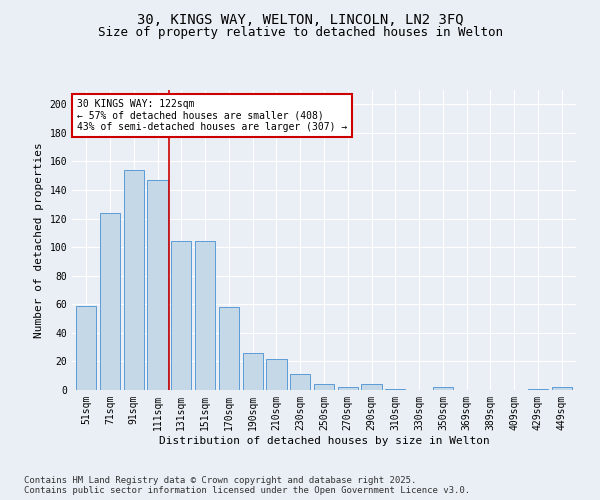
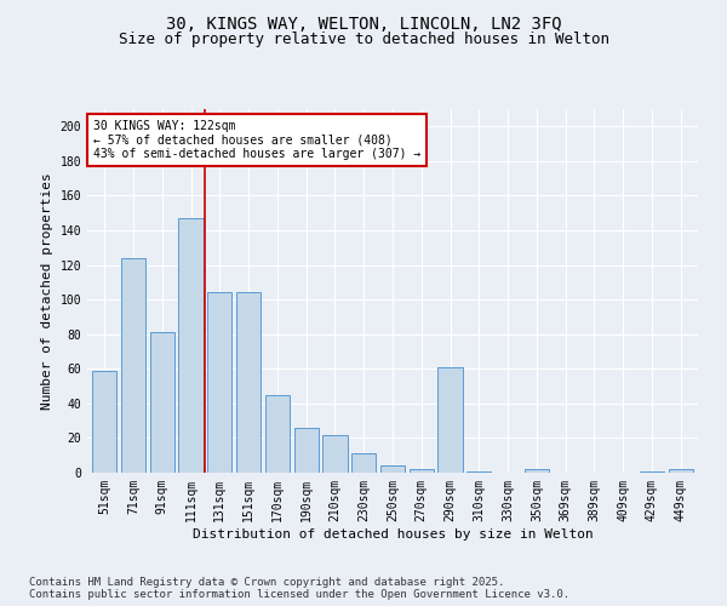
91sqm: 154 -> 81
170sqm: 58 -> 45
290sqm: 4 -> 61
